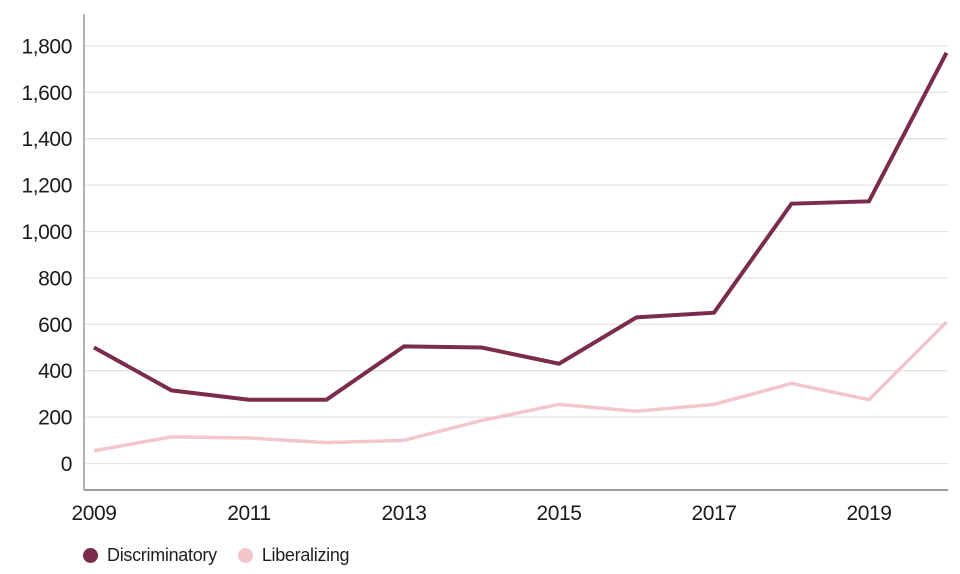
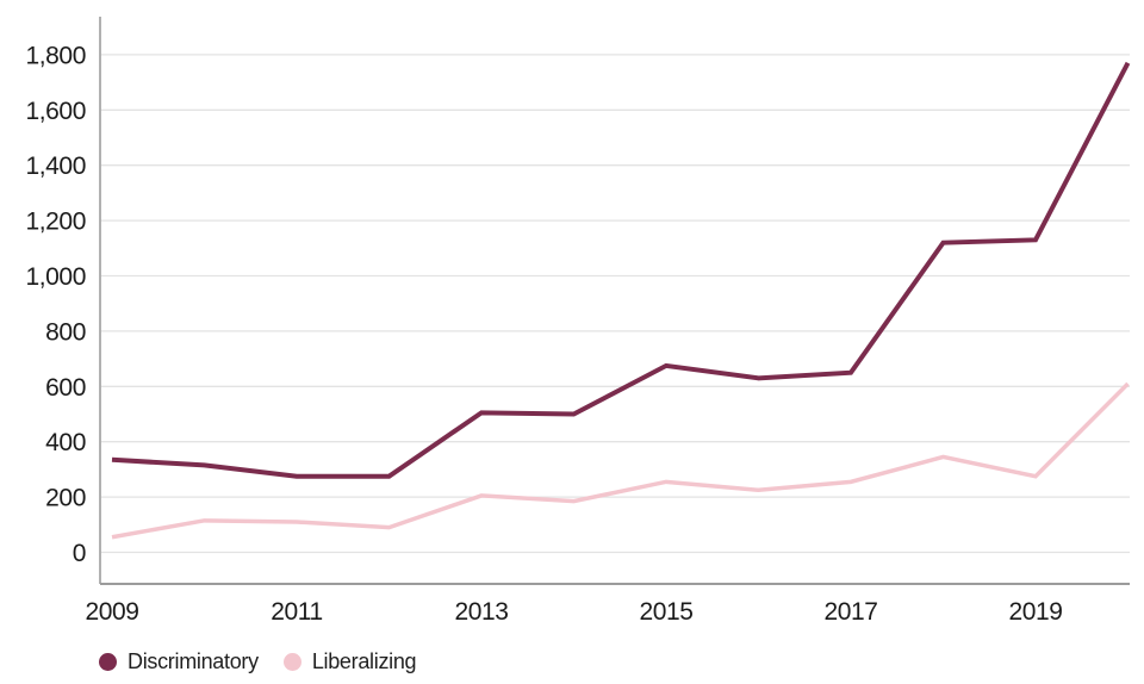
Discriminatory/2009: 500 -> 340
Liberalizing/2013: 100 -> 200
Discriminatory/2015: 430 -> 680
